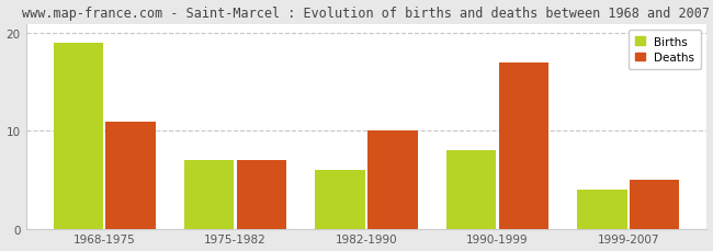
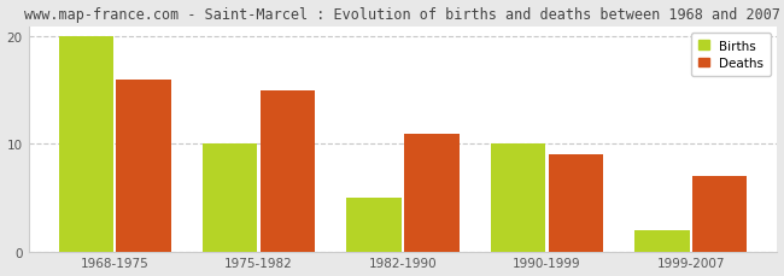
Births/1968-1975: 19 -> 20
Deaths/1968-1975: 11 -> 16
Births/1975-1982: 7 -> 10
Deaths/1975-1982: 7 -> 15
Births/1982-1990: 6 -> 5
Deaths/1982-1990: 10 -> 11
Births/1990-1999: 8 -> 10
Deaths/1990-1999: 17 -> 9
Births/1999-2007: 4 -> 2
Deaths/1999-2007: 5 -> 7
